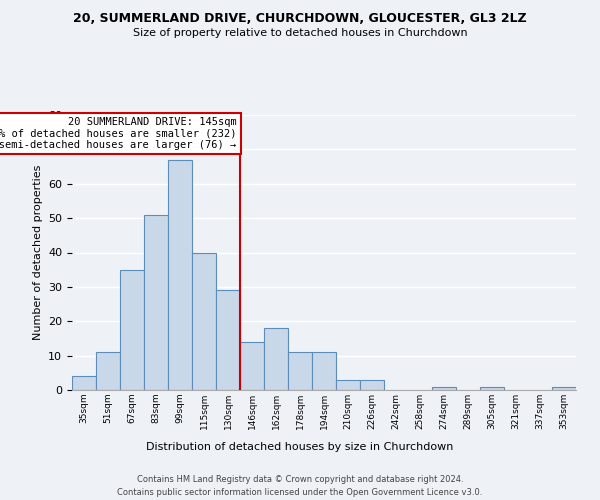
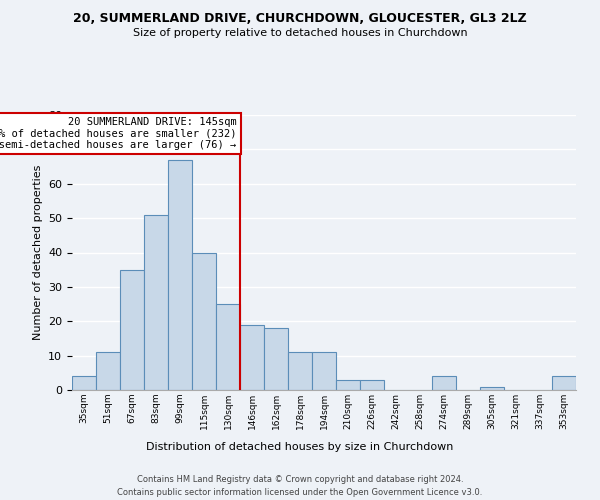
130sqm: 29 -> 25
146sqm: 14 -> 19
274sqm: 1 -> 4
353sqm: 1 -> 4
